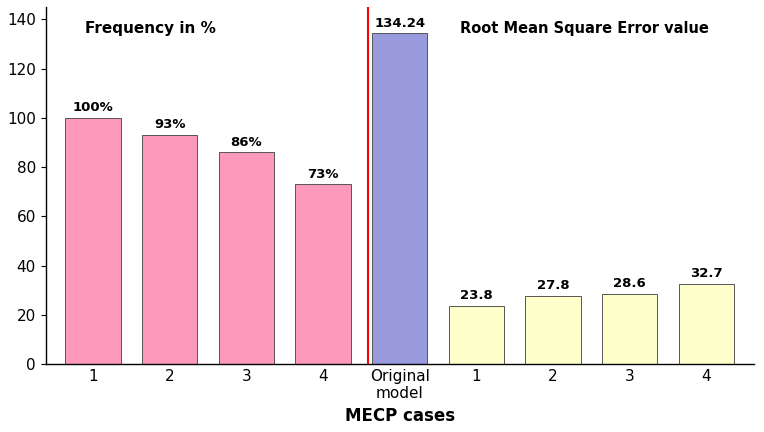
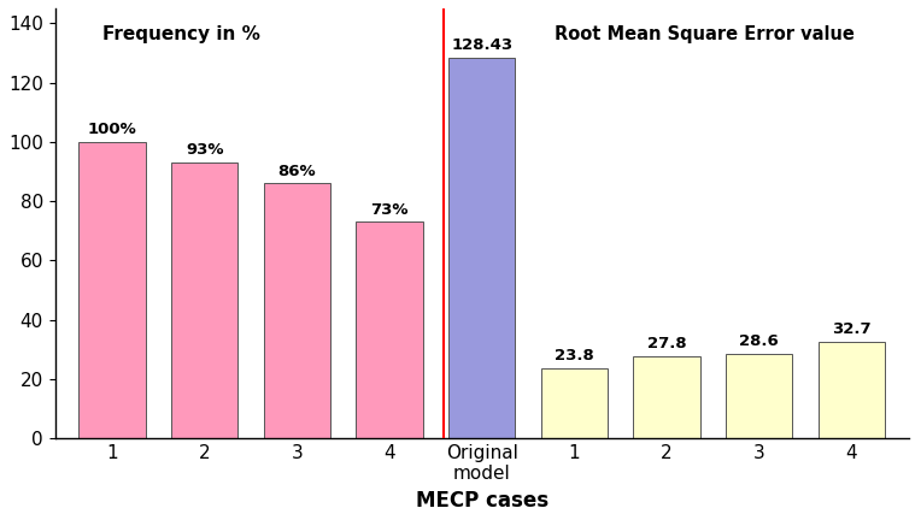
Original model: 134.24 -> 128.43
